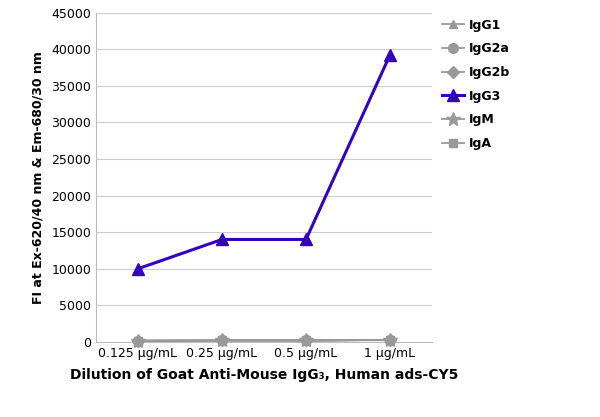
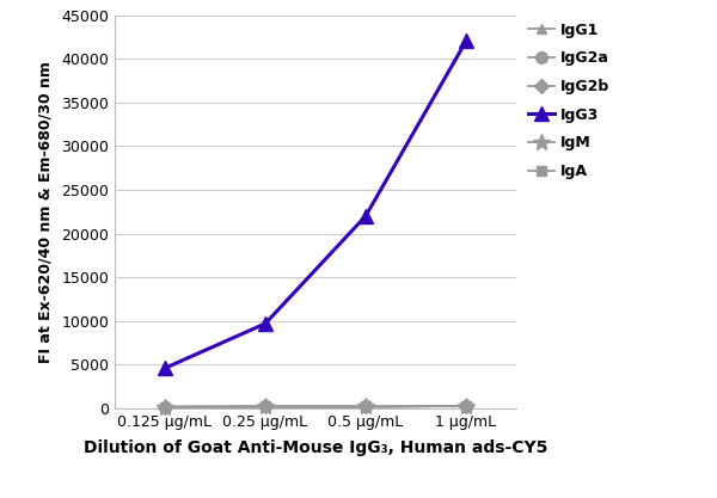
IgG3/0.125 μg/mL: 10000 -> 4600
IgG3/0.25 μg/mL: 14000 -> 9700
IgG3/0.5 μg/mL: 14000 -> 22000
IgG3/1 μg/mL: 39200 -> 42000
